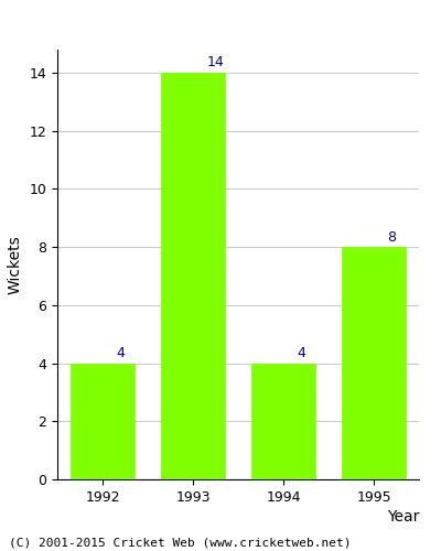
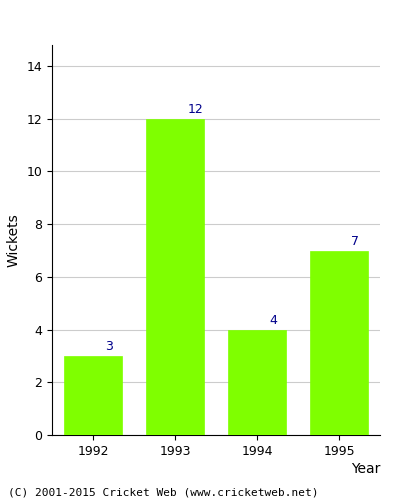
1992: 4 -> 3
1993: 14 -> 12
1995: 8 -> 7
